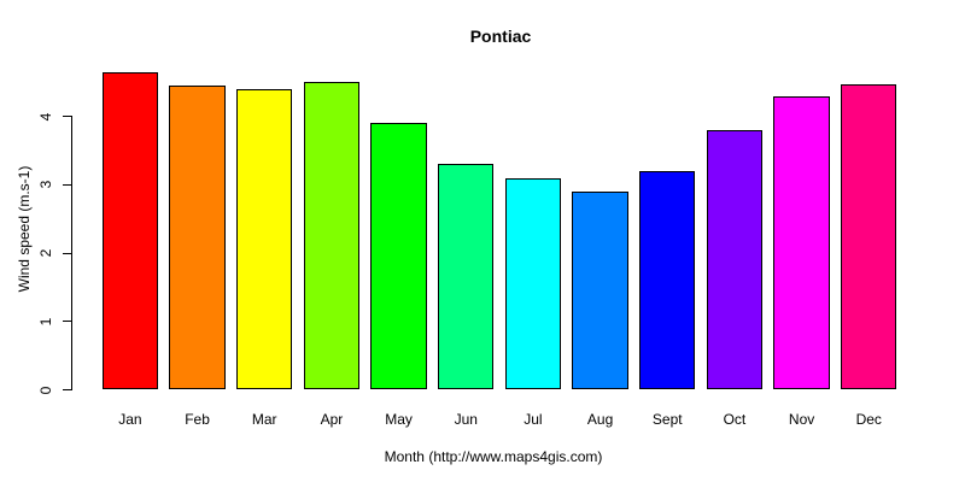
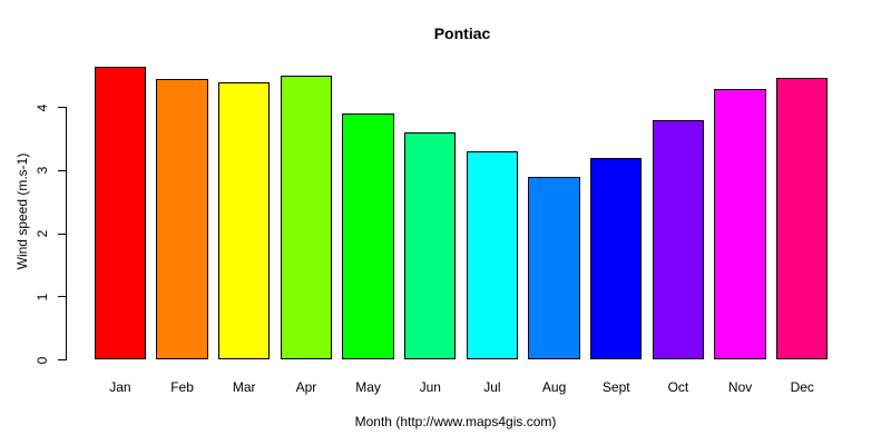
Jun: 3.3 -> 3.6
Jul: 3.1 -> 3.3
